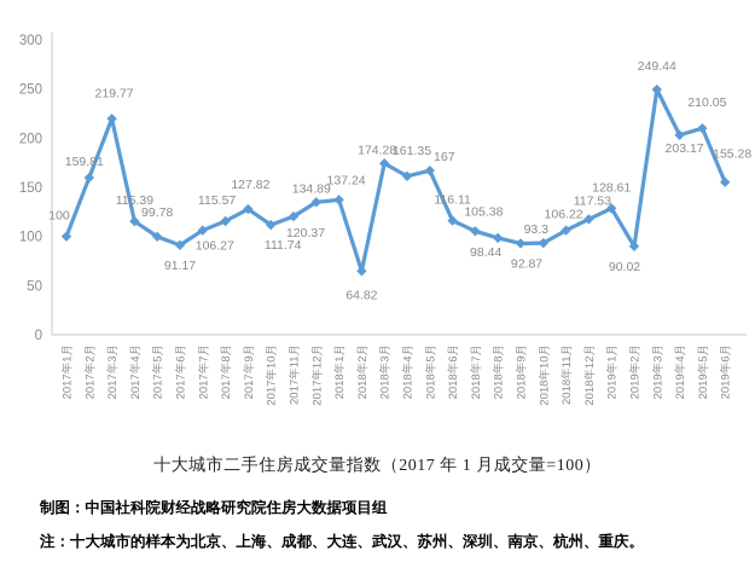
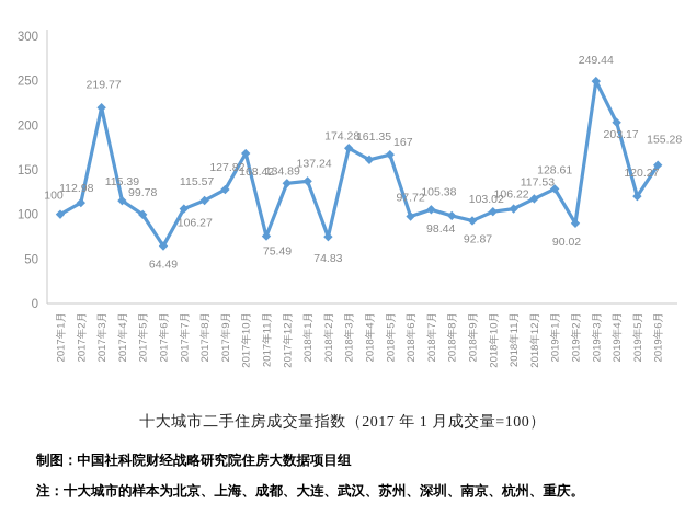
2017年2月: 159.81 -> 112.98
2017年6月: 91.17 -> 64.49
2017年10月: 111.74 -> 168.42
2017年11月: 120.37 -> 75.49
2018年2月: 64.82 -> 74.83
2018年6月: 116.11 -> 97.72
2018年10月: 93.3 -> 103.02
2019年5月: 210.05 -> 120.27
